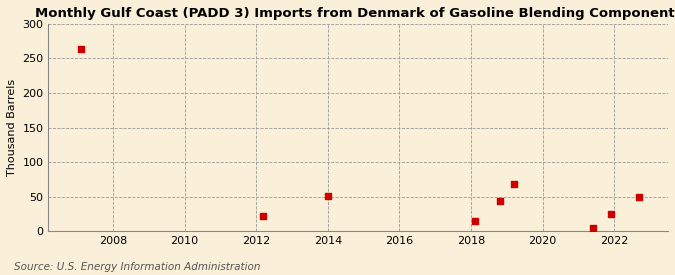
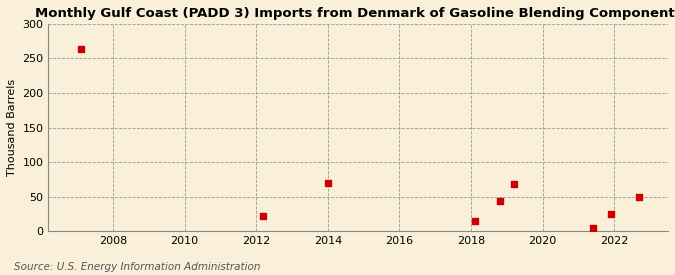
2014: 51 -> 70
